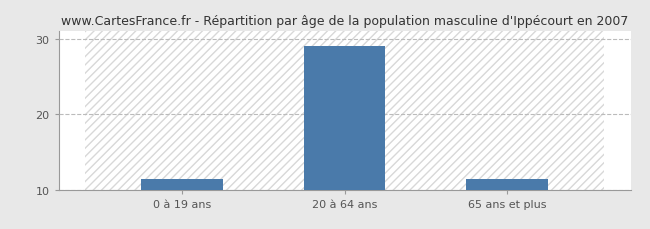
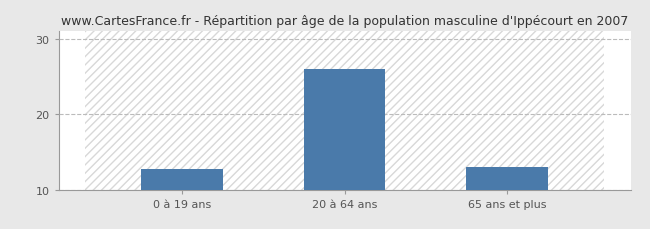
0 à 19 ans: 11.5 -> 12.8
20 à 64 ans: 29.0 -> 26.0
65 ans et plus: 11.5 -> 13.0
